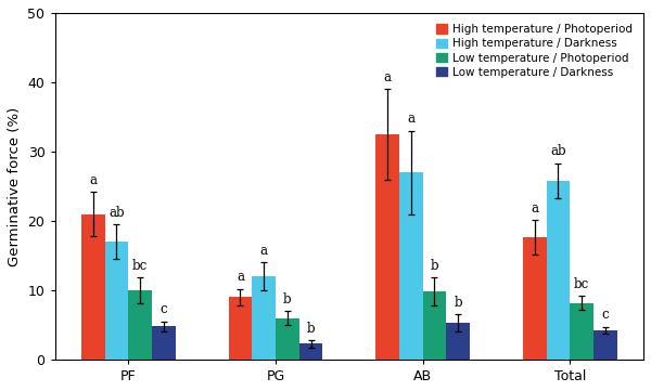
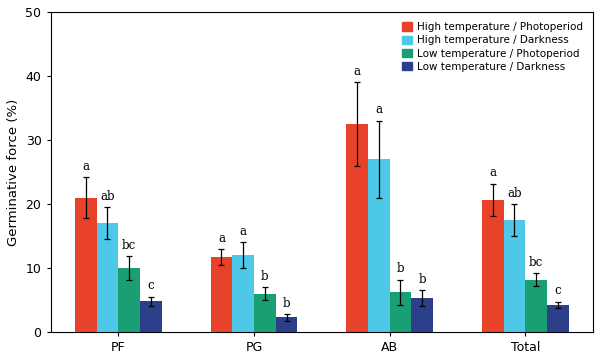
High temperature / Photoperiod/PG: 9.0 -> 11.7
Low temperature / Photoperiod/AB: 9.8 -> 6.2
High temperature / Photoperiod/Total: 17.6 -> 20.7
High temperature / Darkness/Total: 25.8 -> 17.5
